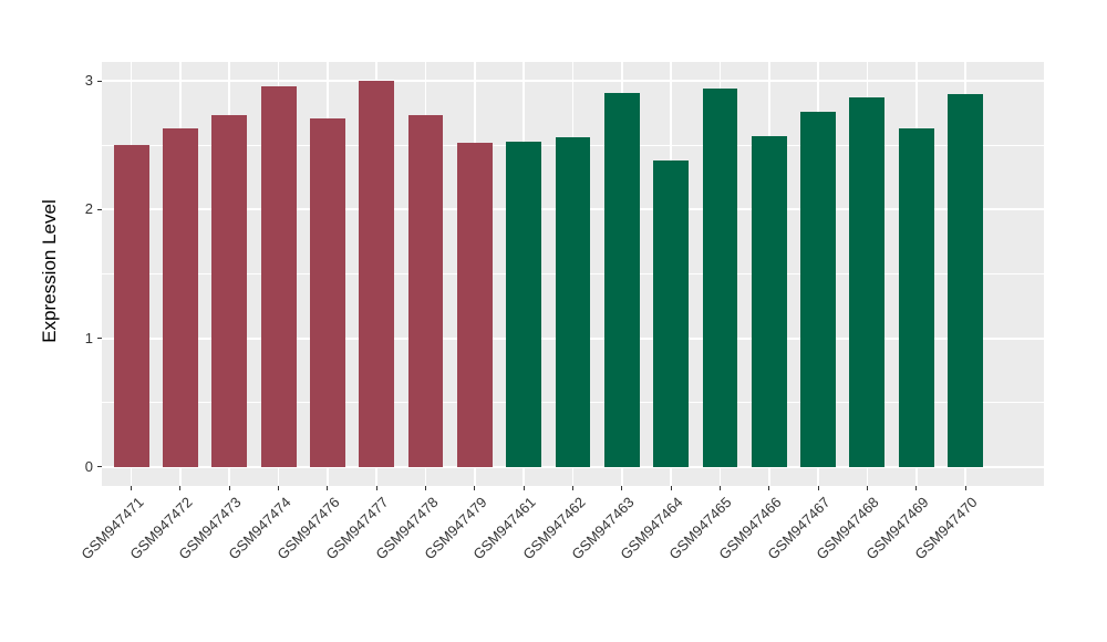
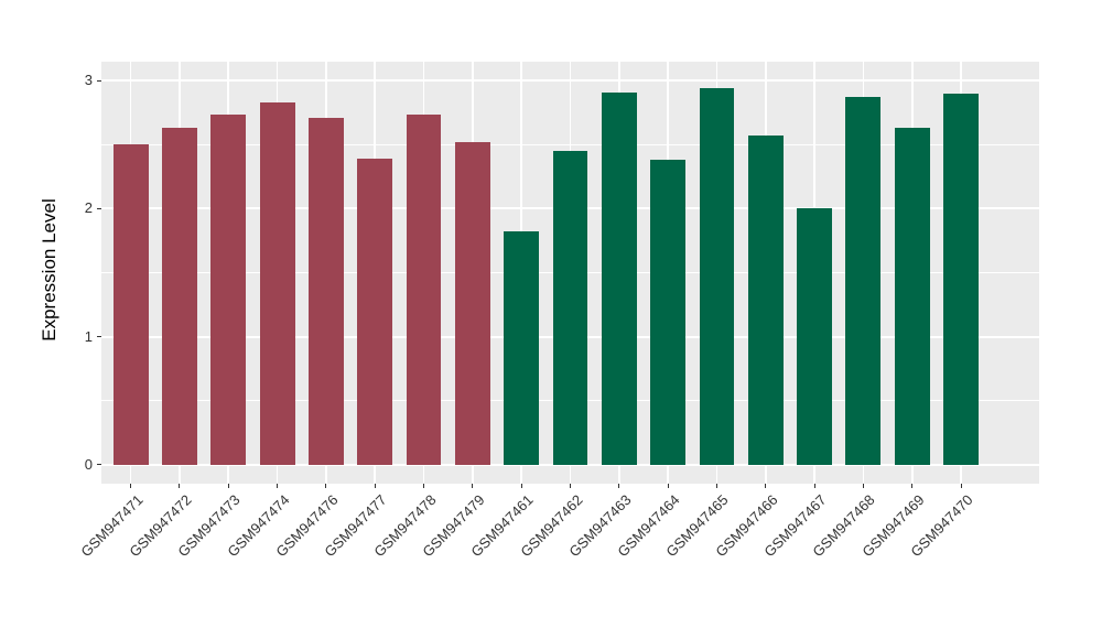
GSM947474: 2.96 -> 2.83
GSM947477: 3.00 -> 2.39
GSM947461: 2.53 -> 1.82
GSM947462: 2.56 -> 2.45
GSM947467: 2.76 -> 2.00
